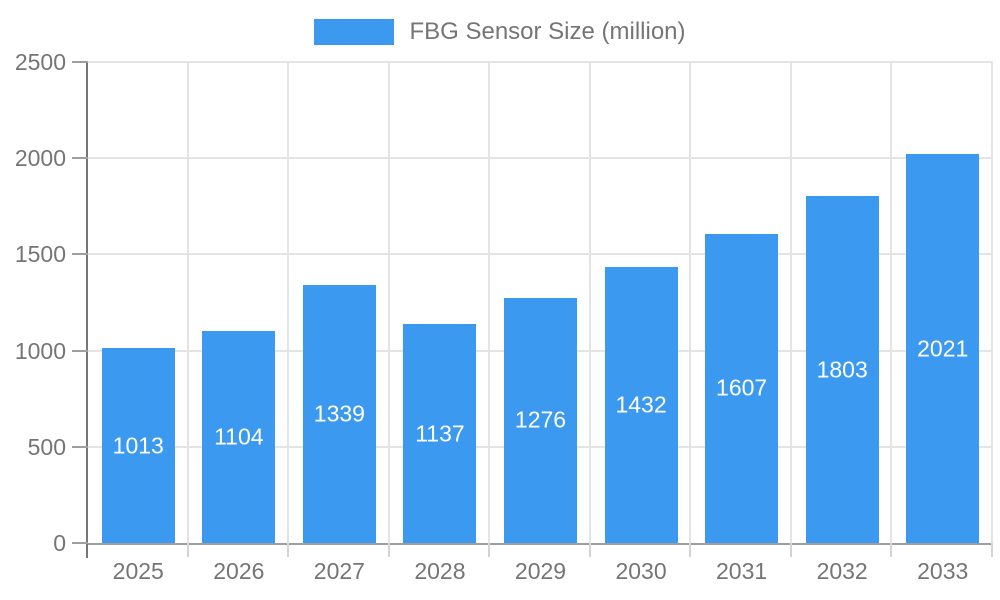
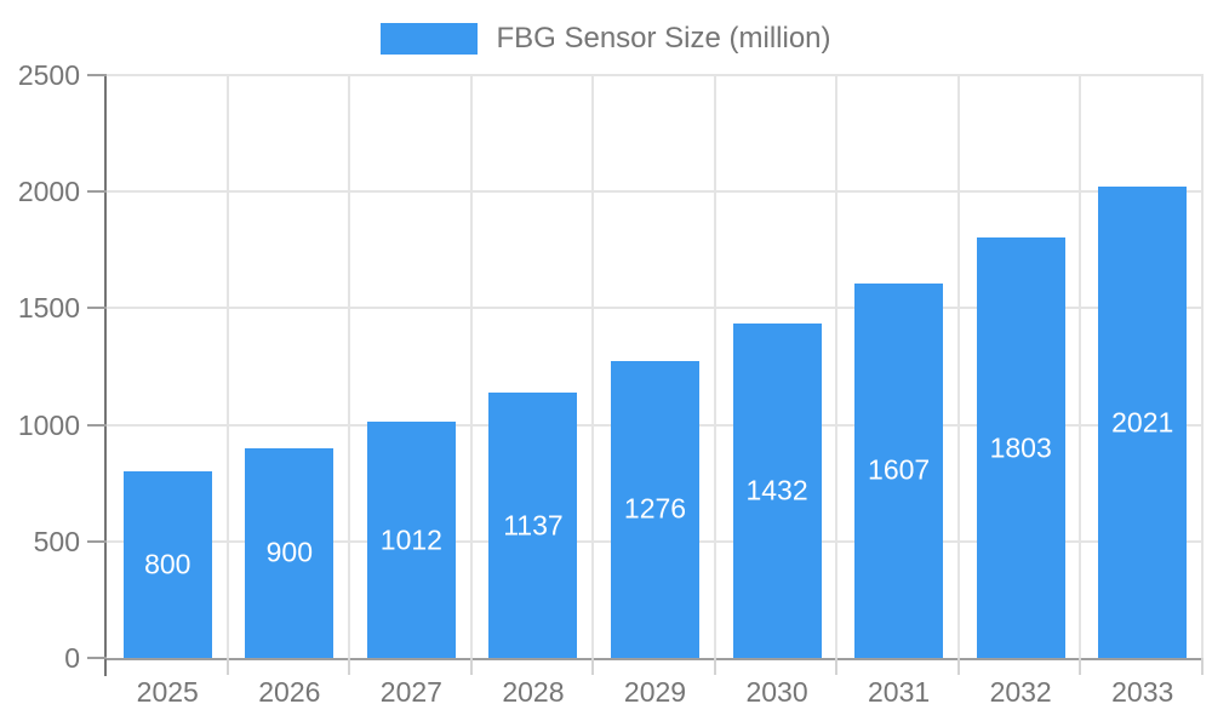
2025: 1013 -> 800
2026: 1104 -> 900
2027: 1339 -> 1012
